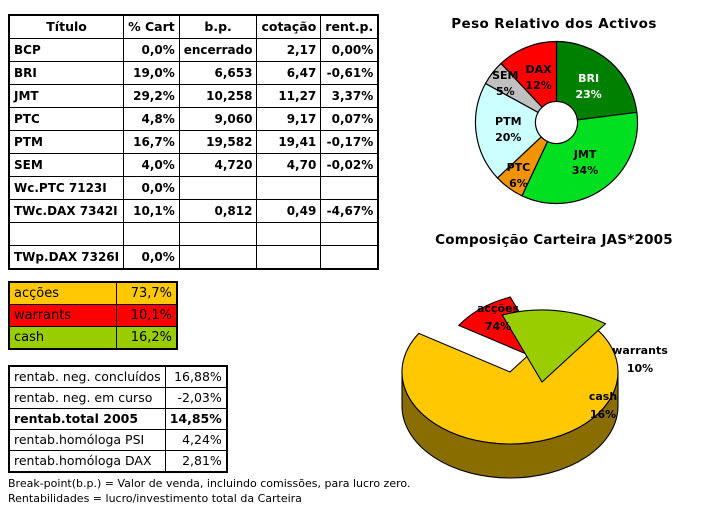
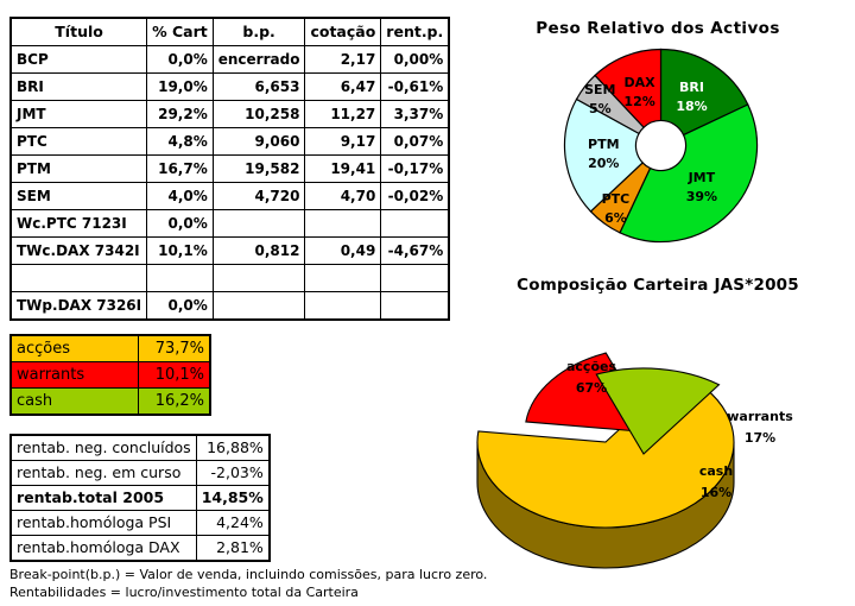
Peso Relativo dos Activos/BRI: 23% -> 18%
Peso Relativo dos Activos/JMT: 34% -> 39%
Composição Carteira JAS*2005/acções: 74% -> 67%
Composição Carteira JAS*2005/warrants: 10% -> 17%
